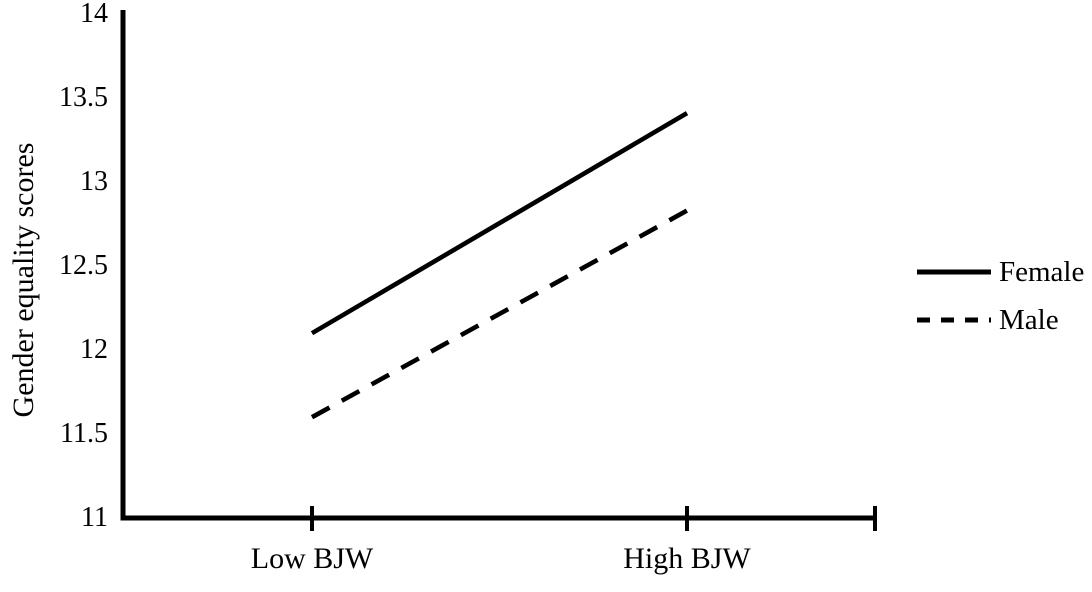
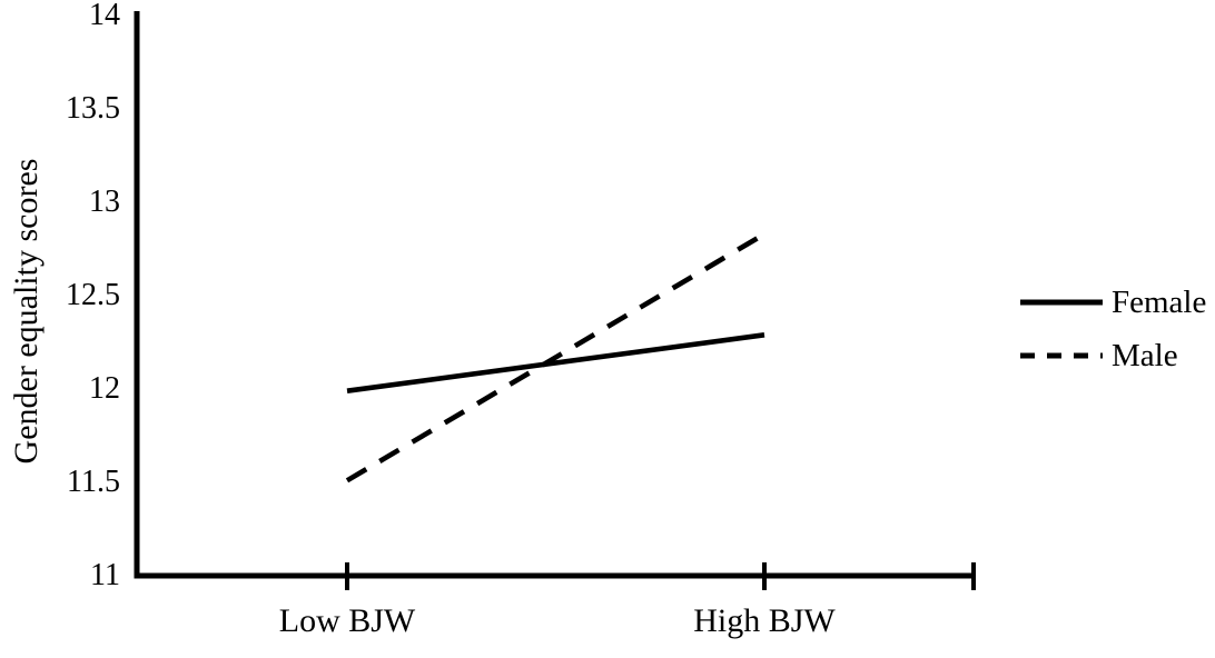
Female/Low BJW: 12.10 -> 11.99
Male/Low BJW: 11.60 -> 11.51
Female/High BJW: 13.41 -> 12.29
